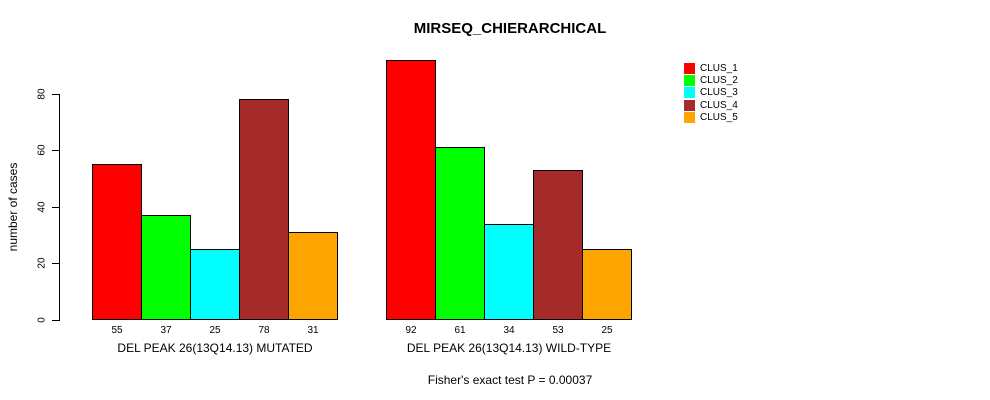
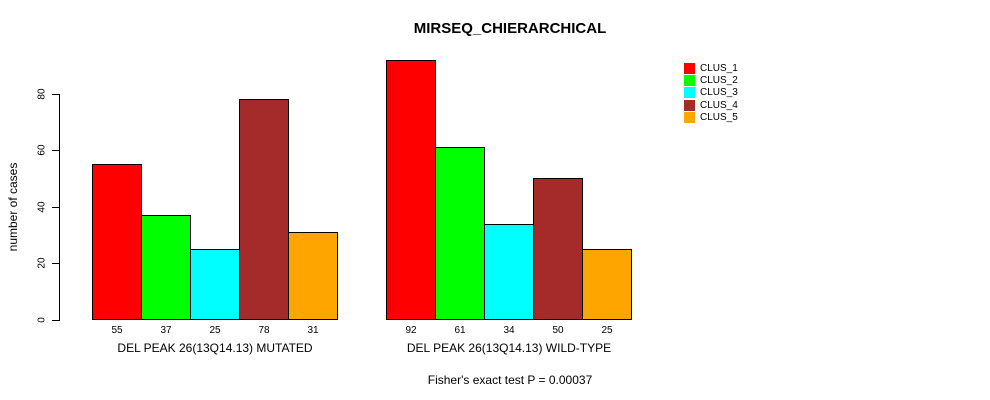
CLUS_4/DEL PEAK 26(13Q14.13) WILD-TYPE: 53 -> 50
